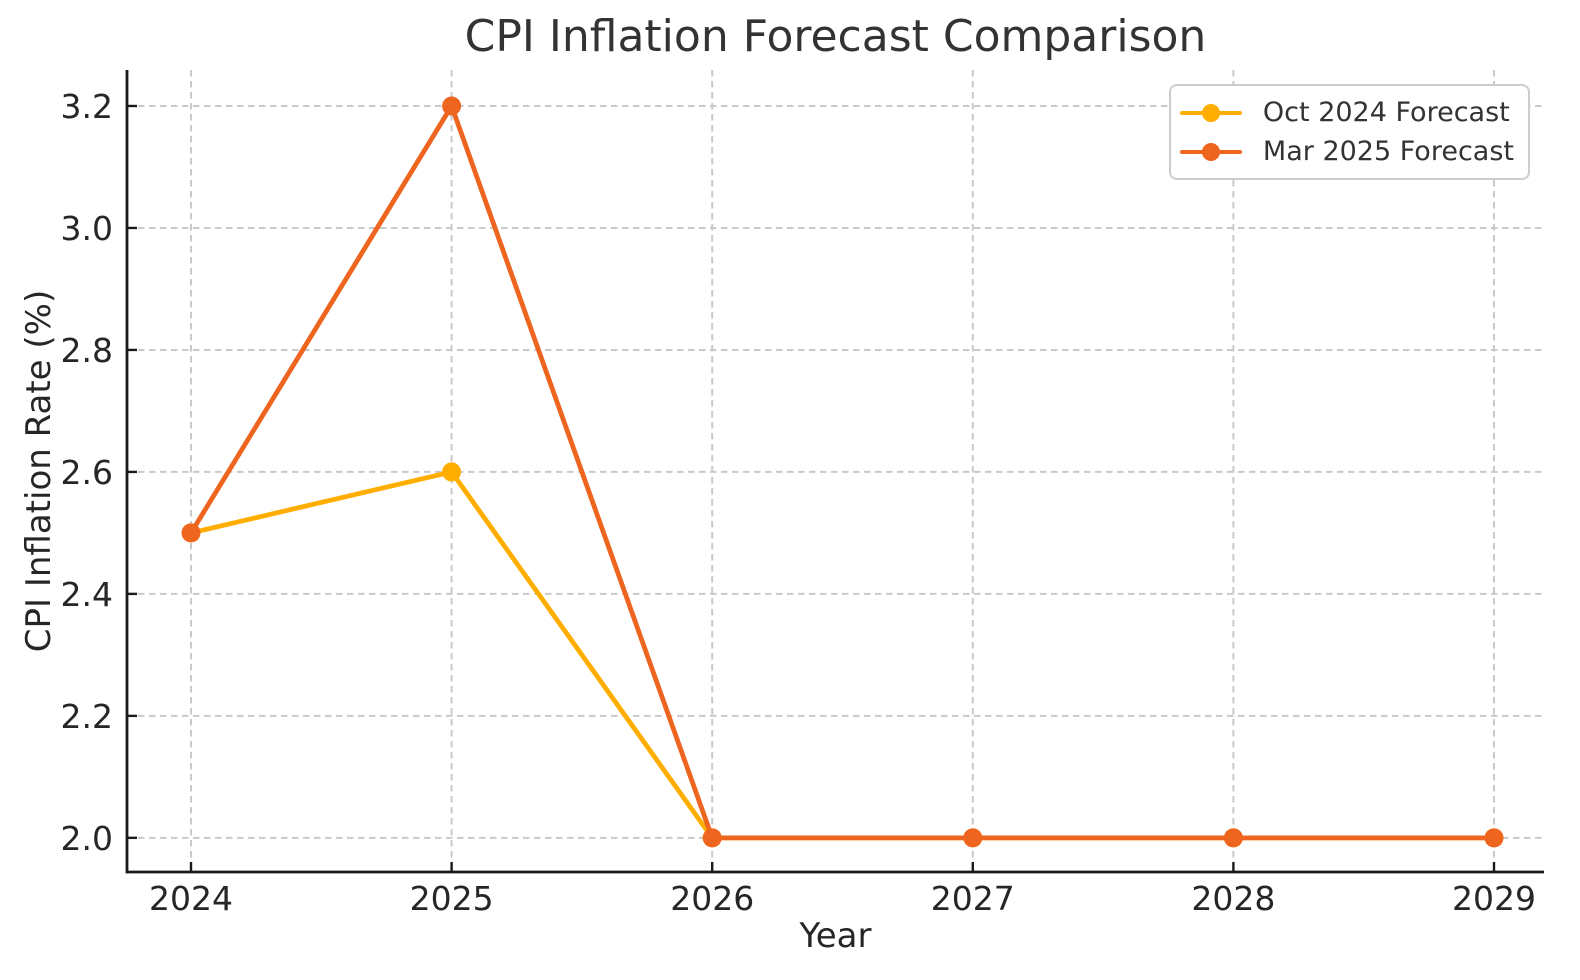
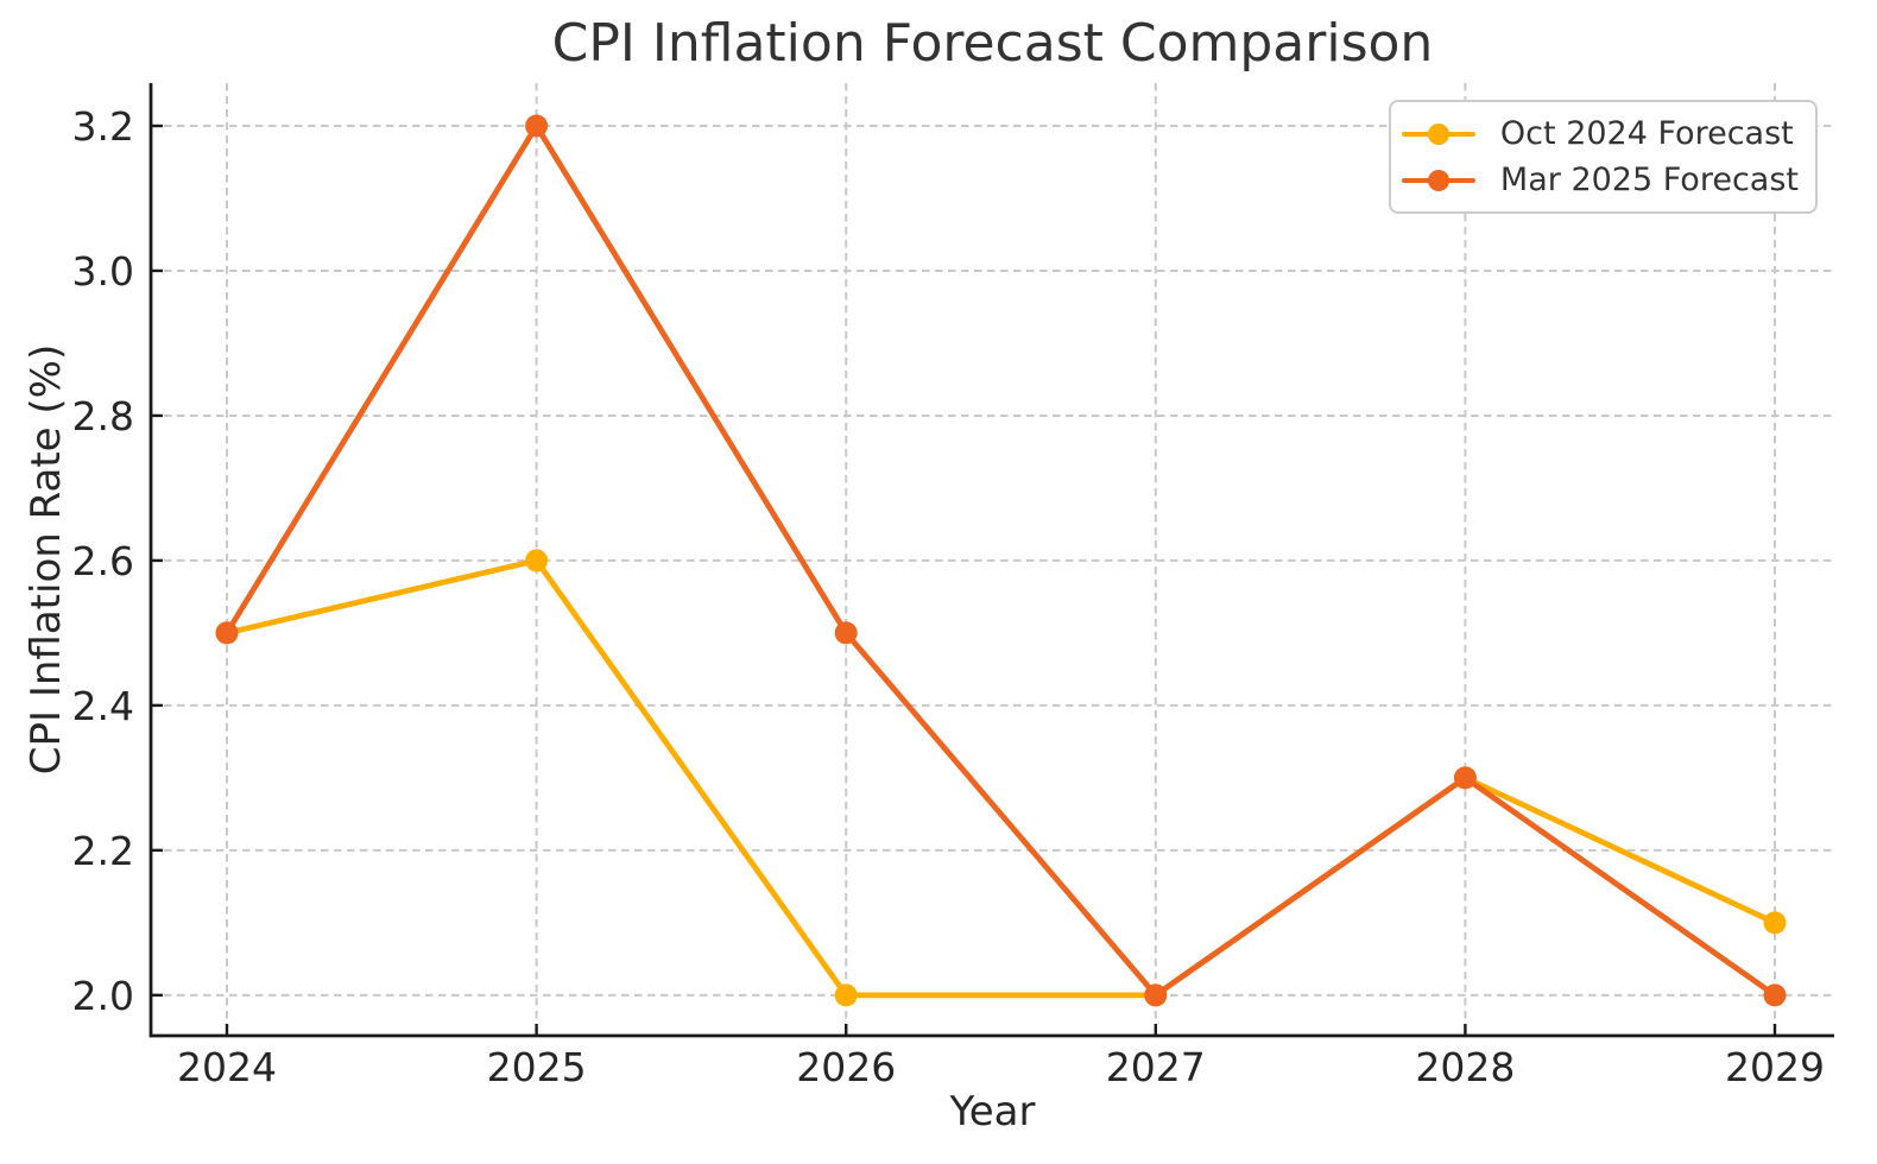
Mar 2025 Forecast/2026: 2.0 -> 2.5
Oct 2024 Forecast/2028: 2.0 -> 2.3
Mar 2025 Forecast/2028: 2.0 -> 2.3
Oct 2024 Forecast/2029: 2.0 -> 2.1
